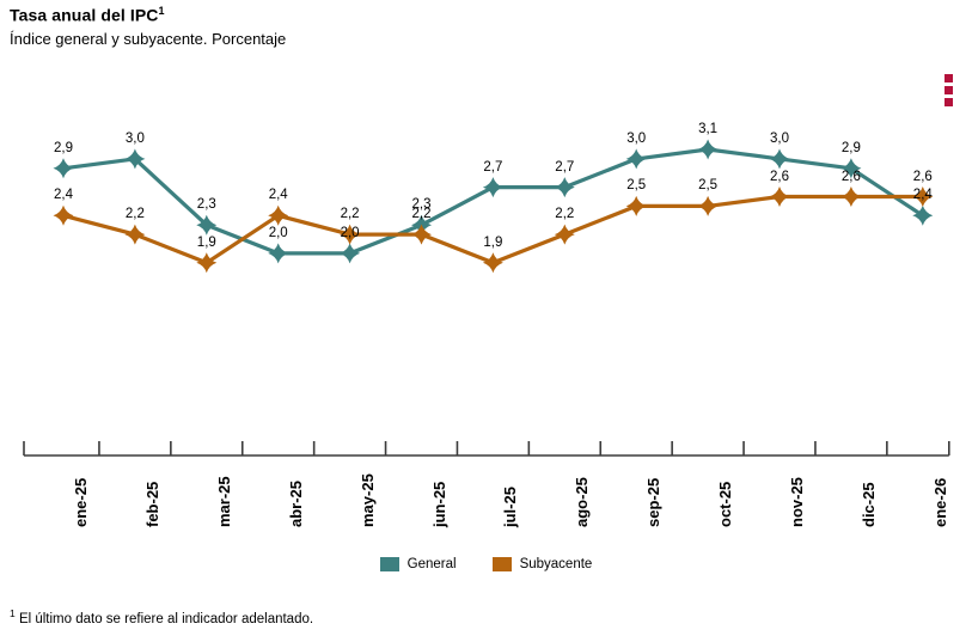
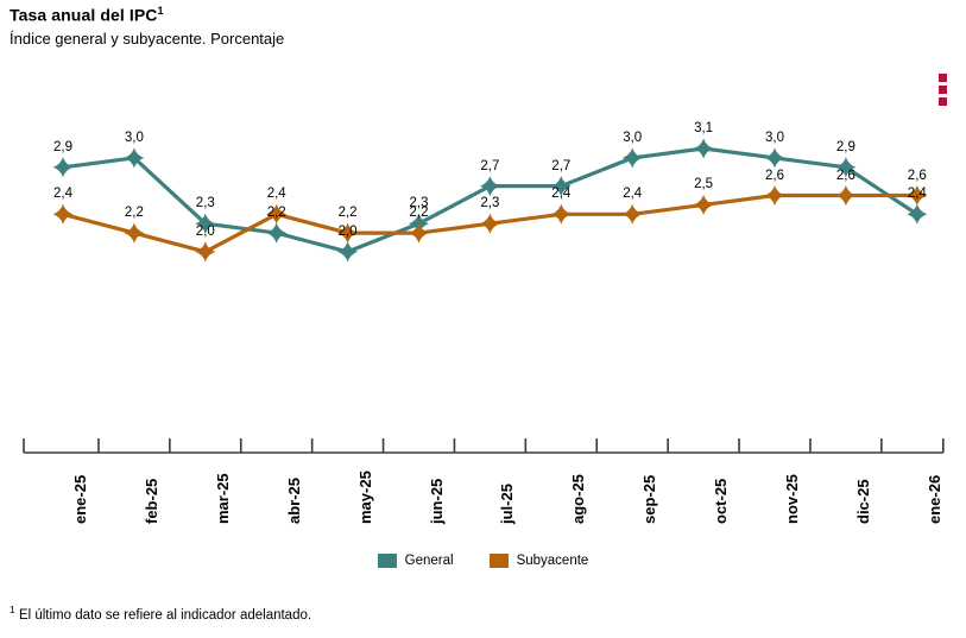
Subyacente/mar-25: 1,9 -> 2,0
General/abr-25: 2,0 -> 2,2
Subyacente/jul-25: 1,9 -> 2,3
Subyacente/ago-25: 2,2 -> 2,4
Subyacente/sep-25: 2,5 -> 2,4
